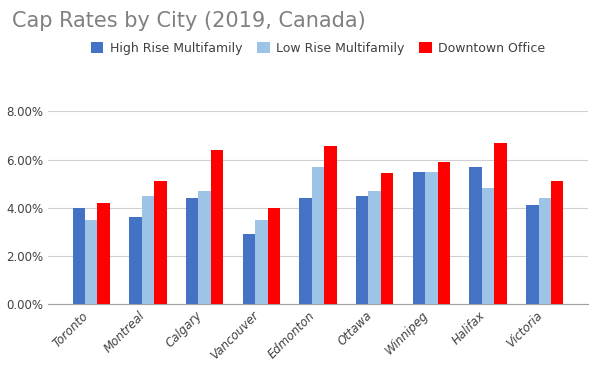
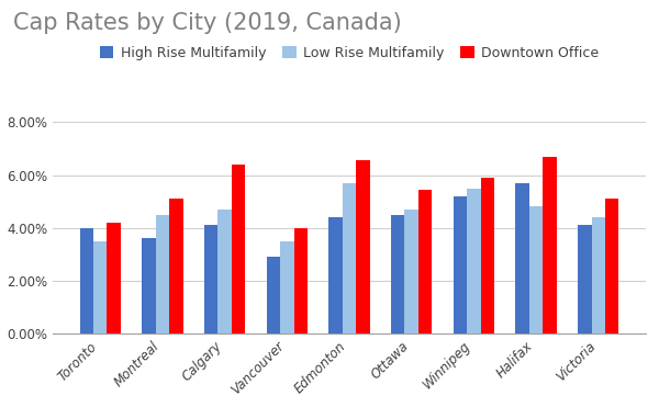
High Rise Multifamily/Calgary: 4.4% -> 4.1%
High Rise Multifamily/Winnipeg: 5.5% -> 5.2%
